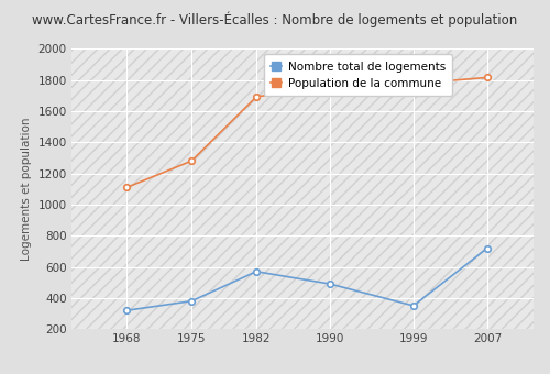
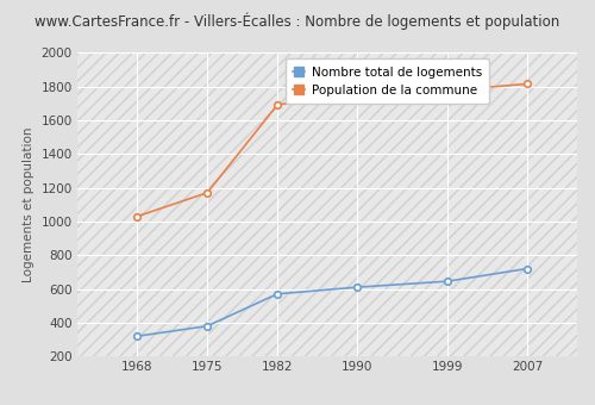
Population de la commune/1968: 1110 -> 1030
Population de la commune/1975: 1280 -> 1170
Nombre total de logements/1990: 490 -> 610
Nombre total de logements/1999: 350 -> 640
